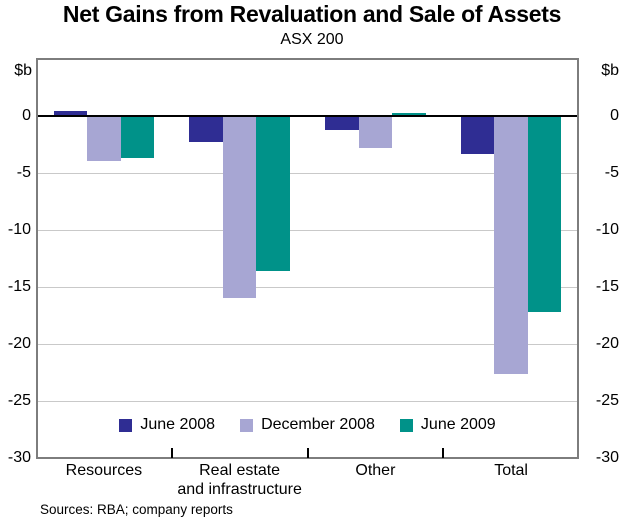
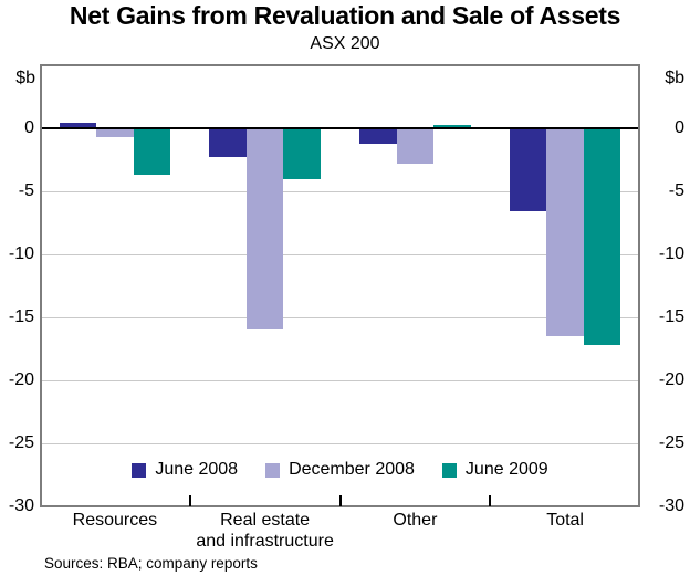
December 2008/Resources: -3.9 -> -0.7
June 2009/Real estate and infrastructure: -13.6 -> -4.0
June 2008/Total: -3.3 -> -6.6
December 2008/Total: -22.6 -> -16.5
